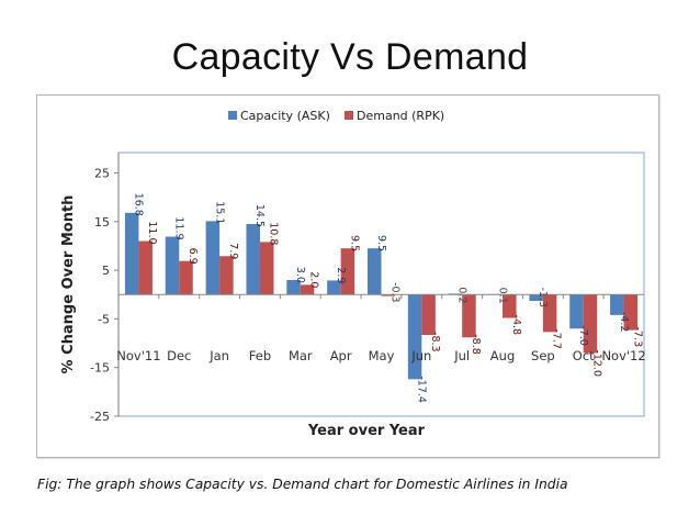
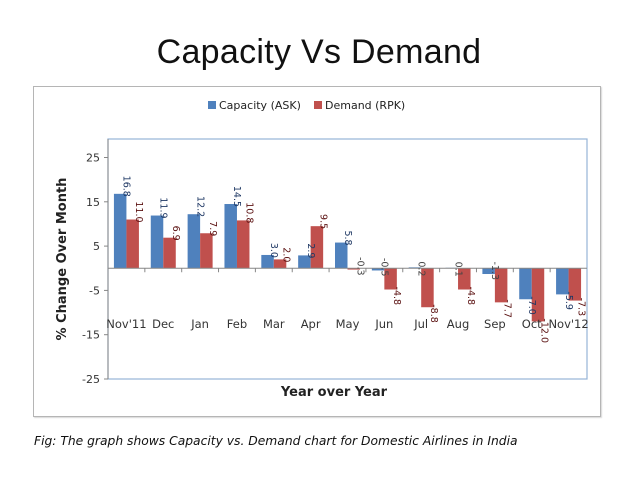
Capacity (ASK)/Jan: 15.1 -> 12.2
Capacity (ASK)/May: 9.5 -> 5.8
Capacity (ASK)/Jun: -17.4 -> -0.5
Demand (RPK)/Jun: -8.3 -> -4.8
Capacity (ASK)/Nov'12: -4.2 -> -5.9
